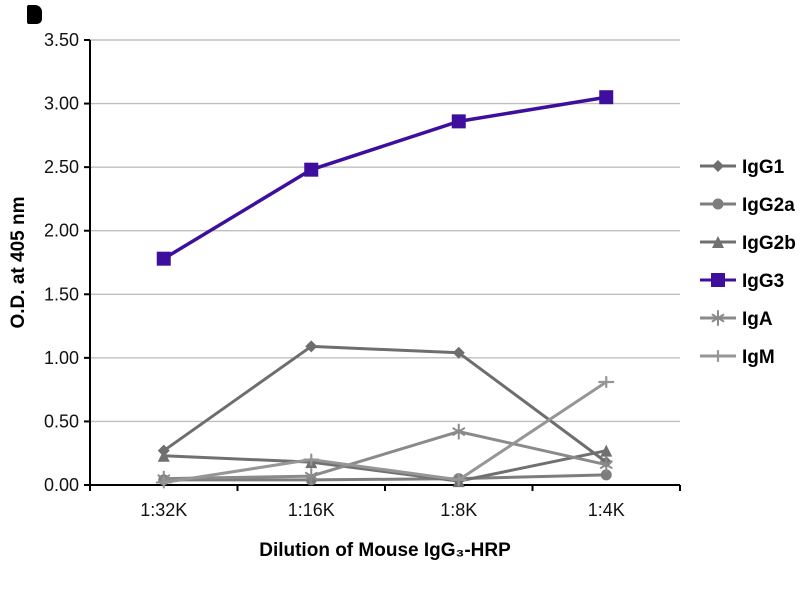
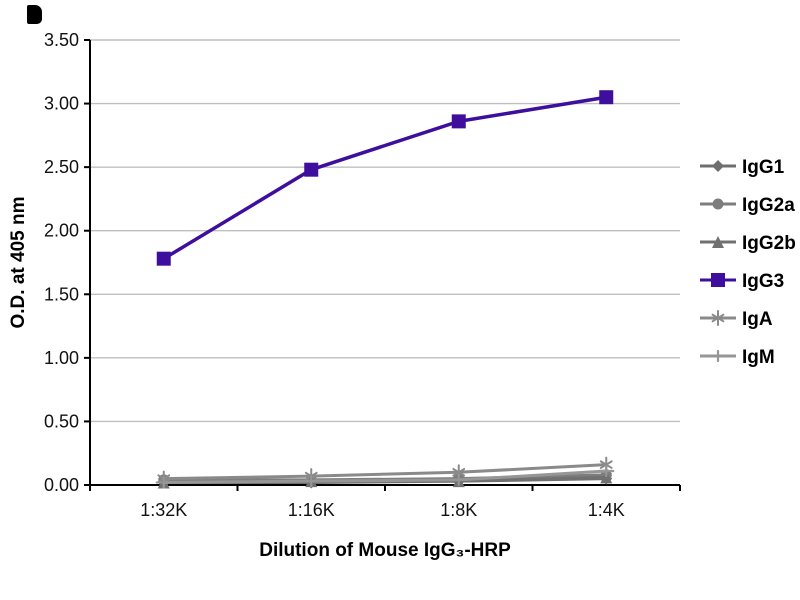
IgG1/1:32K: 0.27 -> 0.02
IgG2b/1:32K: 0.23 -> 0.02
IgG1/1:16K: 1.09 -> 0.02
IgG2b/1:16K: 0.18 -> 0.03
IgM/1:16K: 0.20 -> 0.03
IgG1/1:8K: 1.04 -> 0.03
IgA/1:8K: 0.42 -> 0.10
IgG1/1:4K: 0.18 -> 0.05
IgG2b/1:4K: 0.27 -> 0.06
IgM/1:4K: 0.81 -> 0.11
